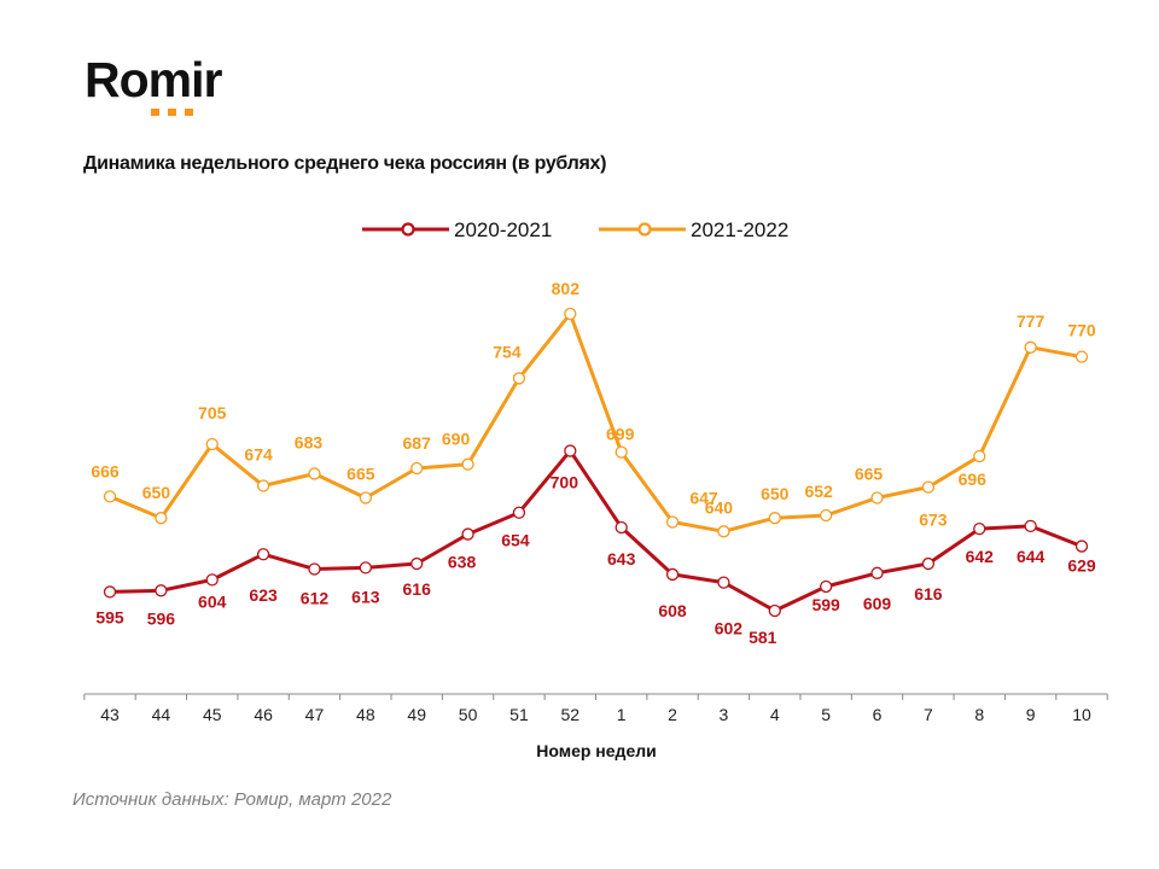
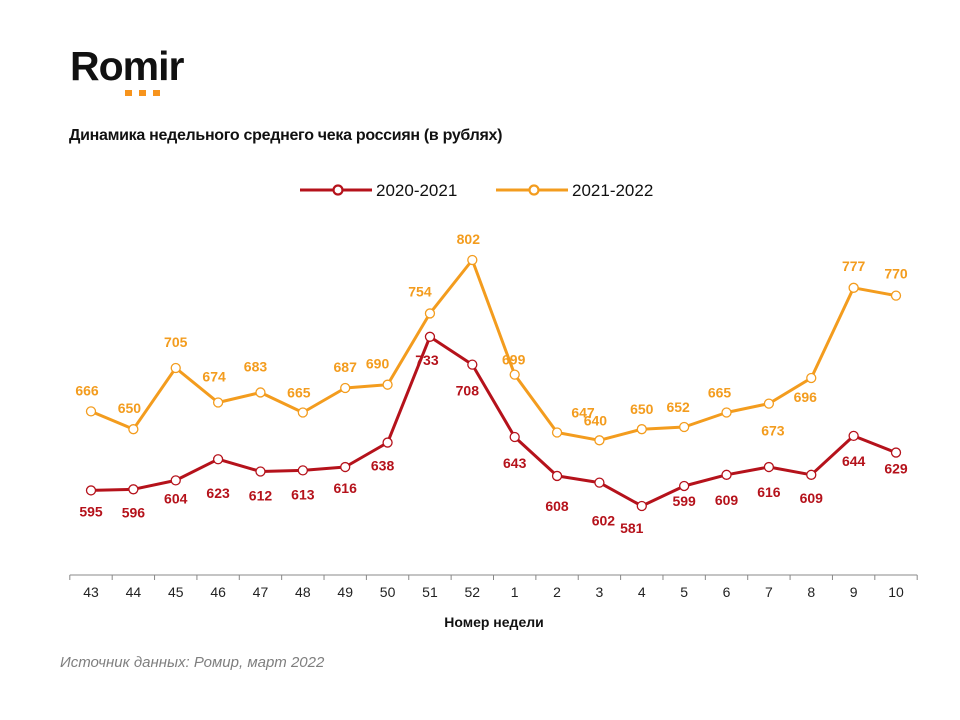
2020-2021/51: 654 -> 733
2020-2021/52: 700 -> 708
2020-2021/8: 642 -> 609
